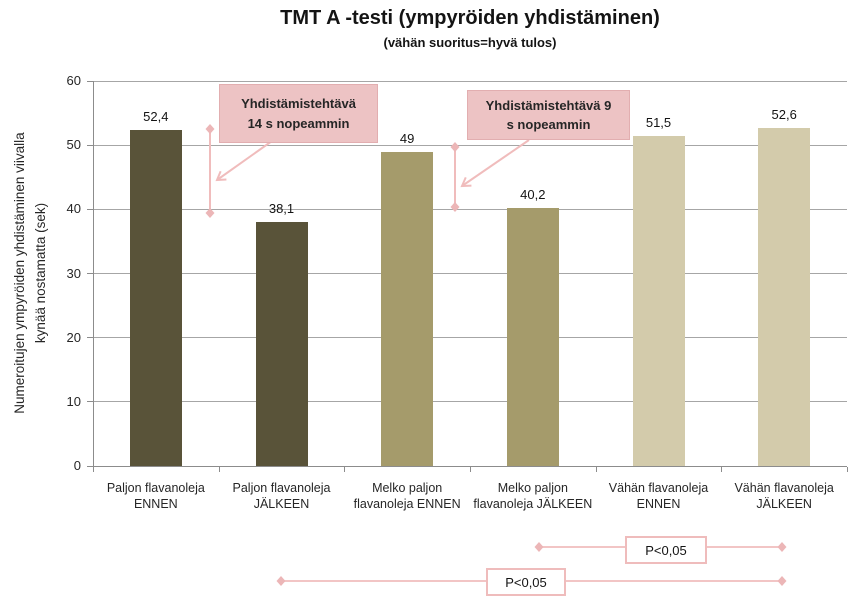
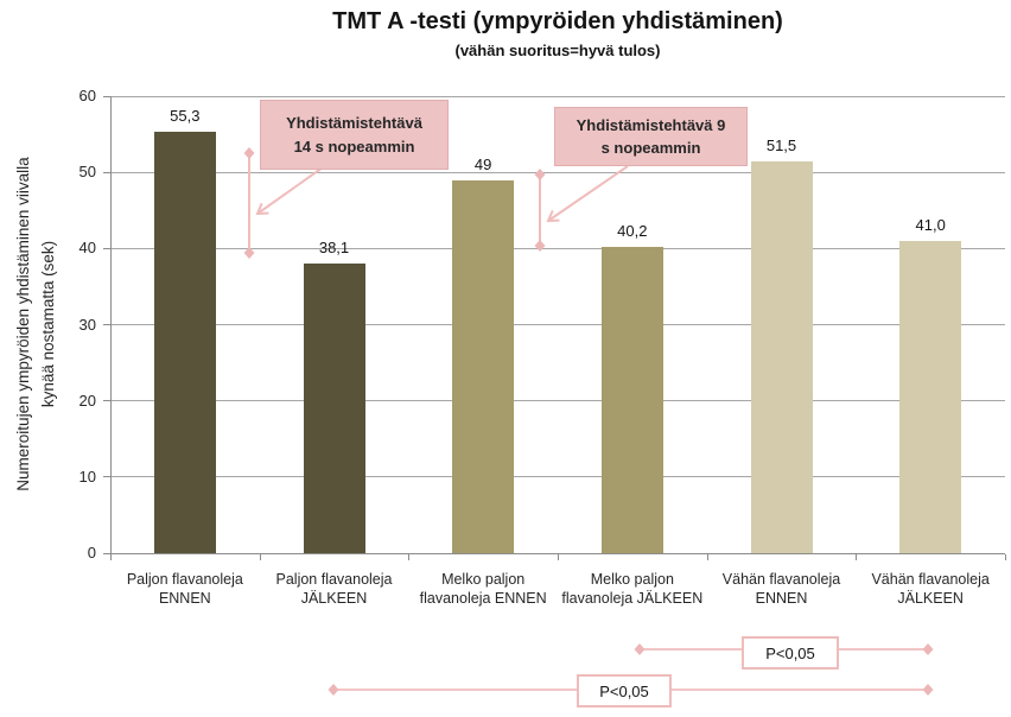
Paljon flavanoleja ENNEN: 52,4 -> 55,3
Vähän flavanoleja JÄLKEEN: 52,6 -> 41,0
